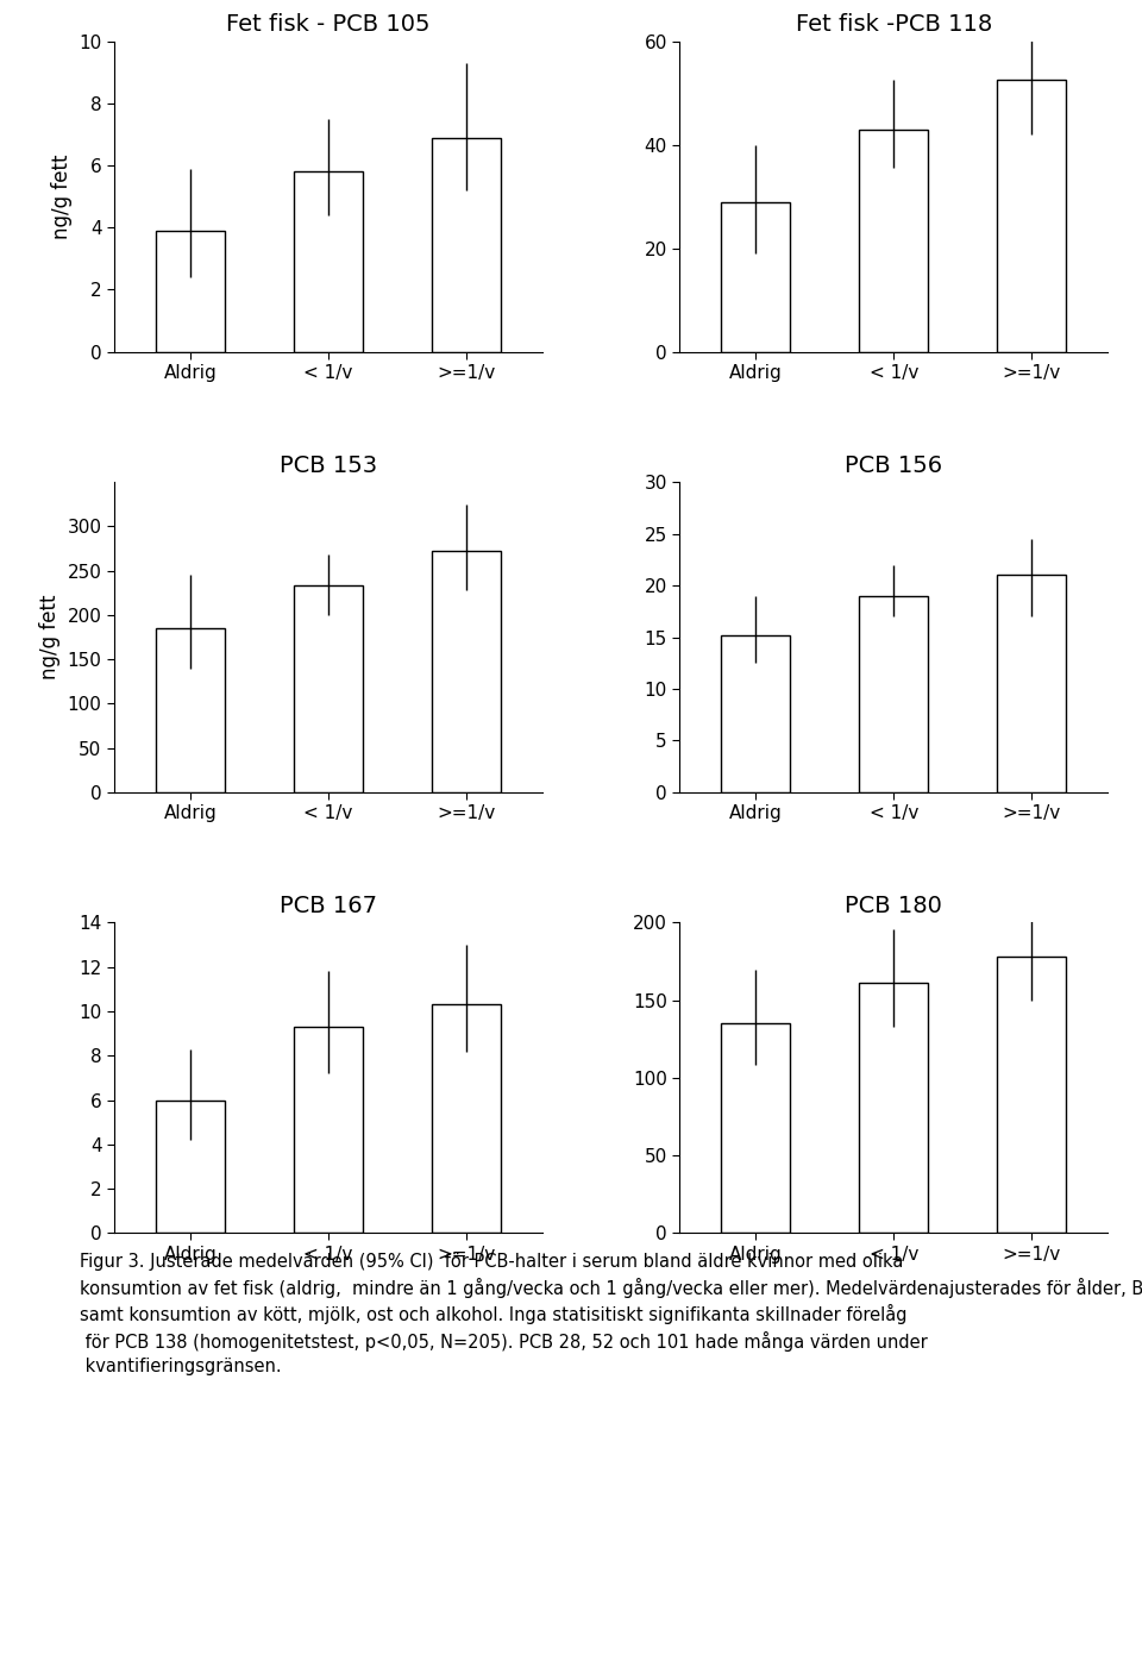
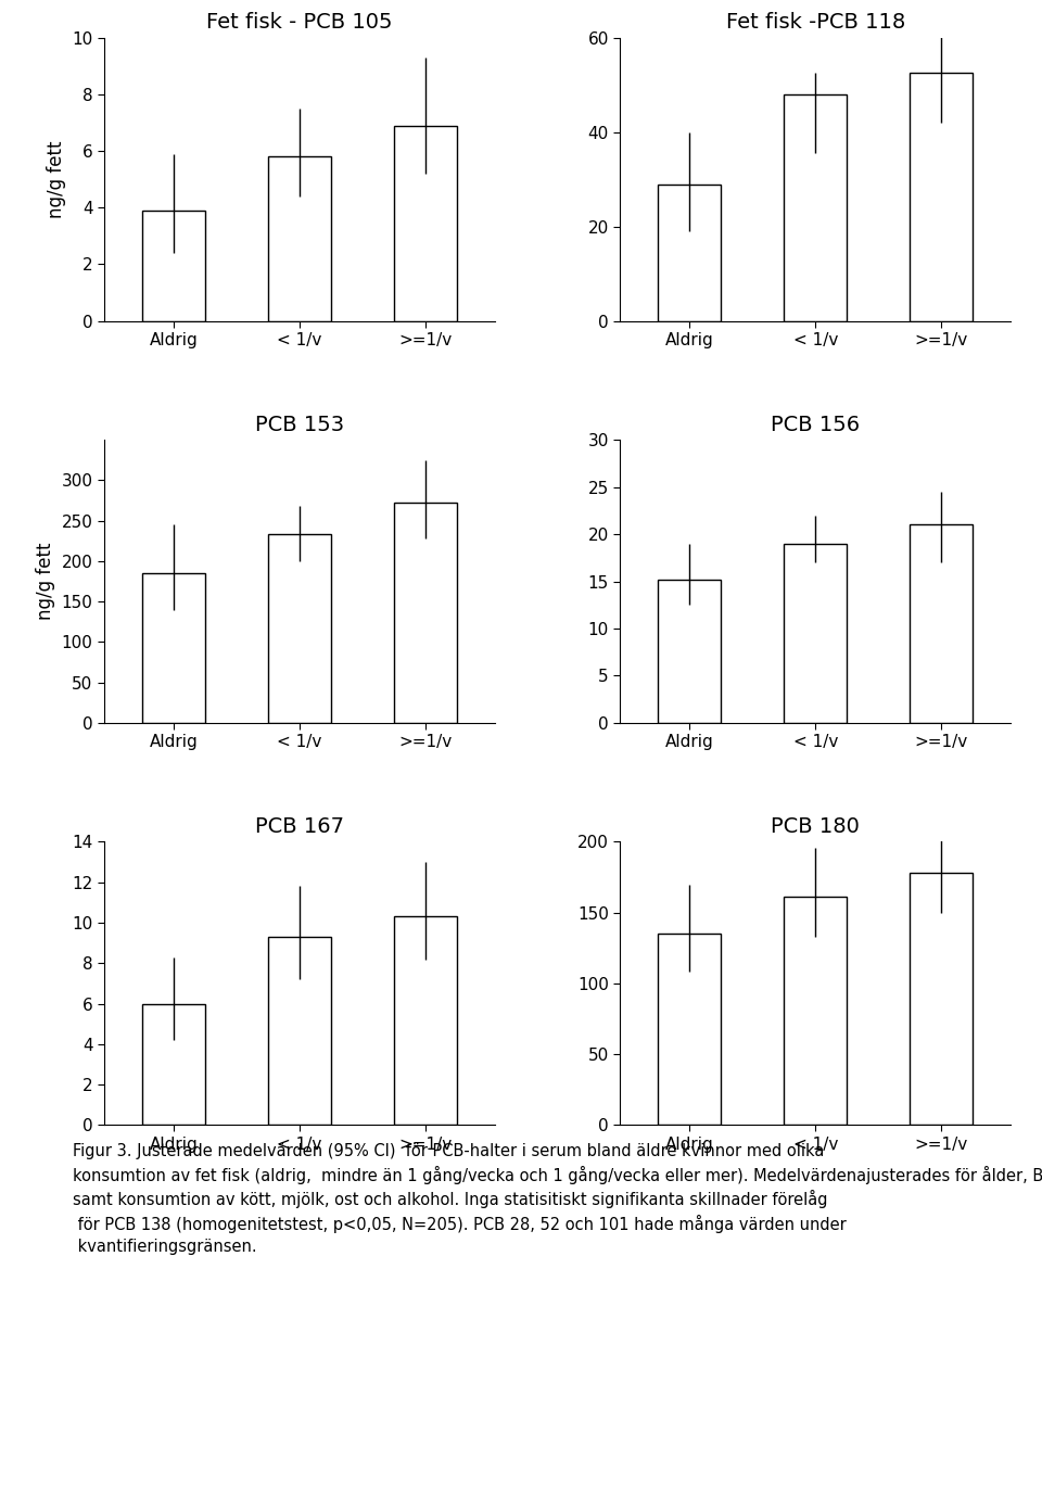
Fet fisk -PCB 118/< 1/v: 43.0 -> 48.0
